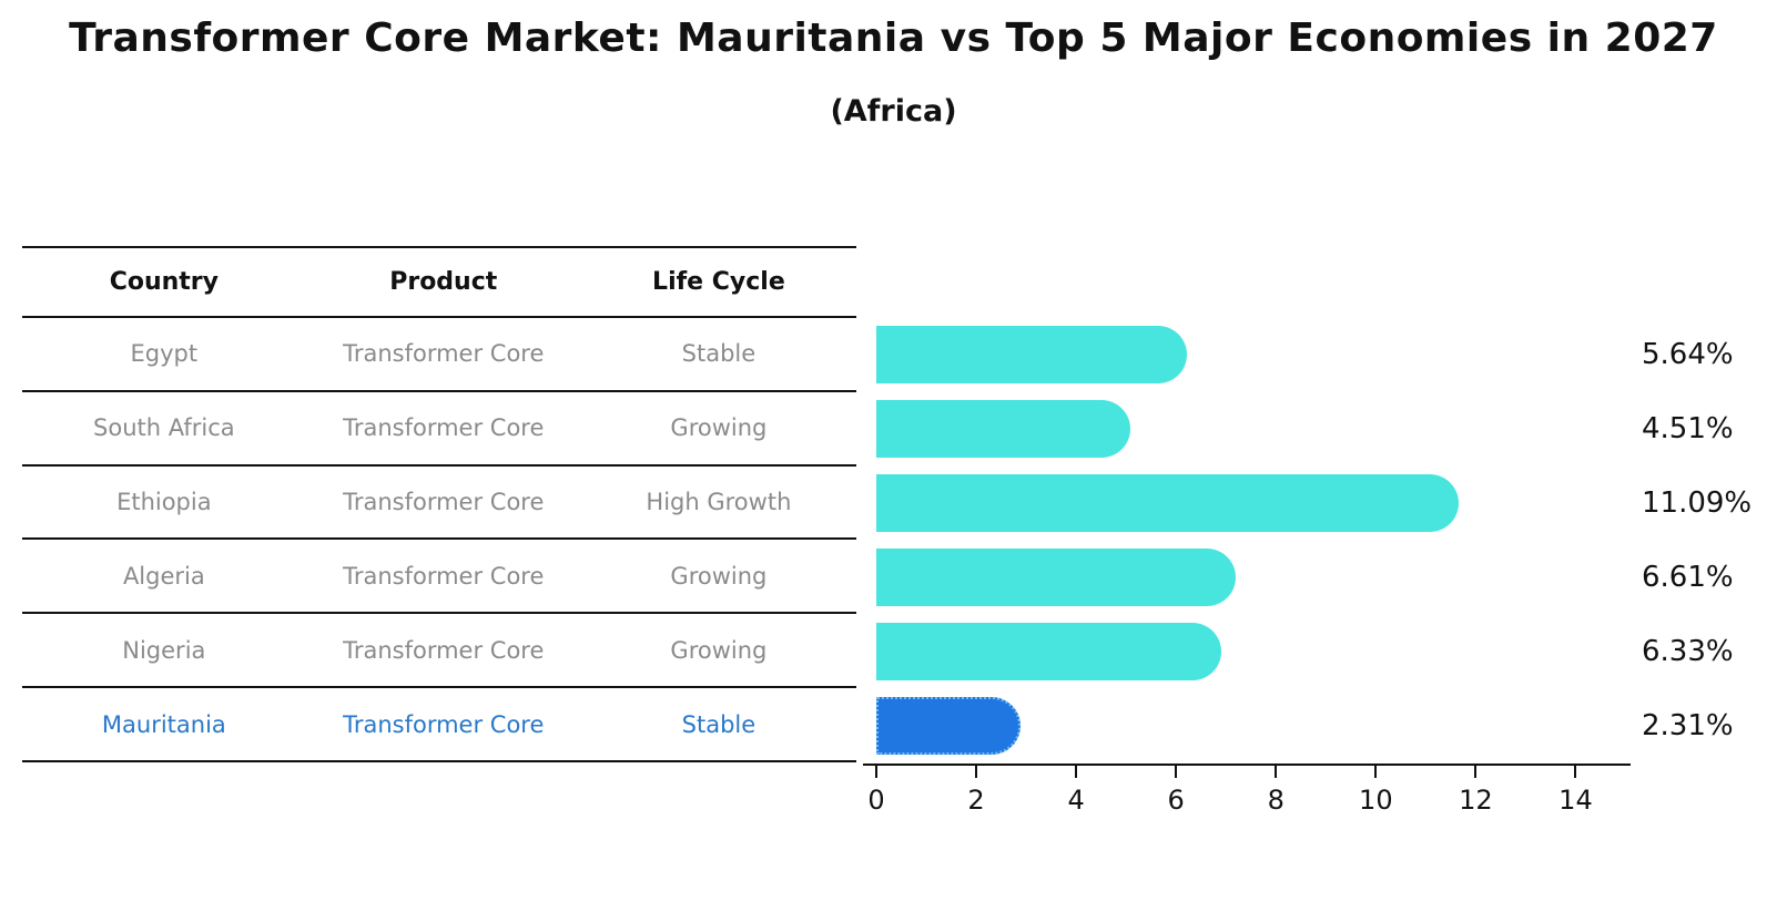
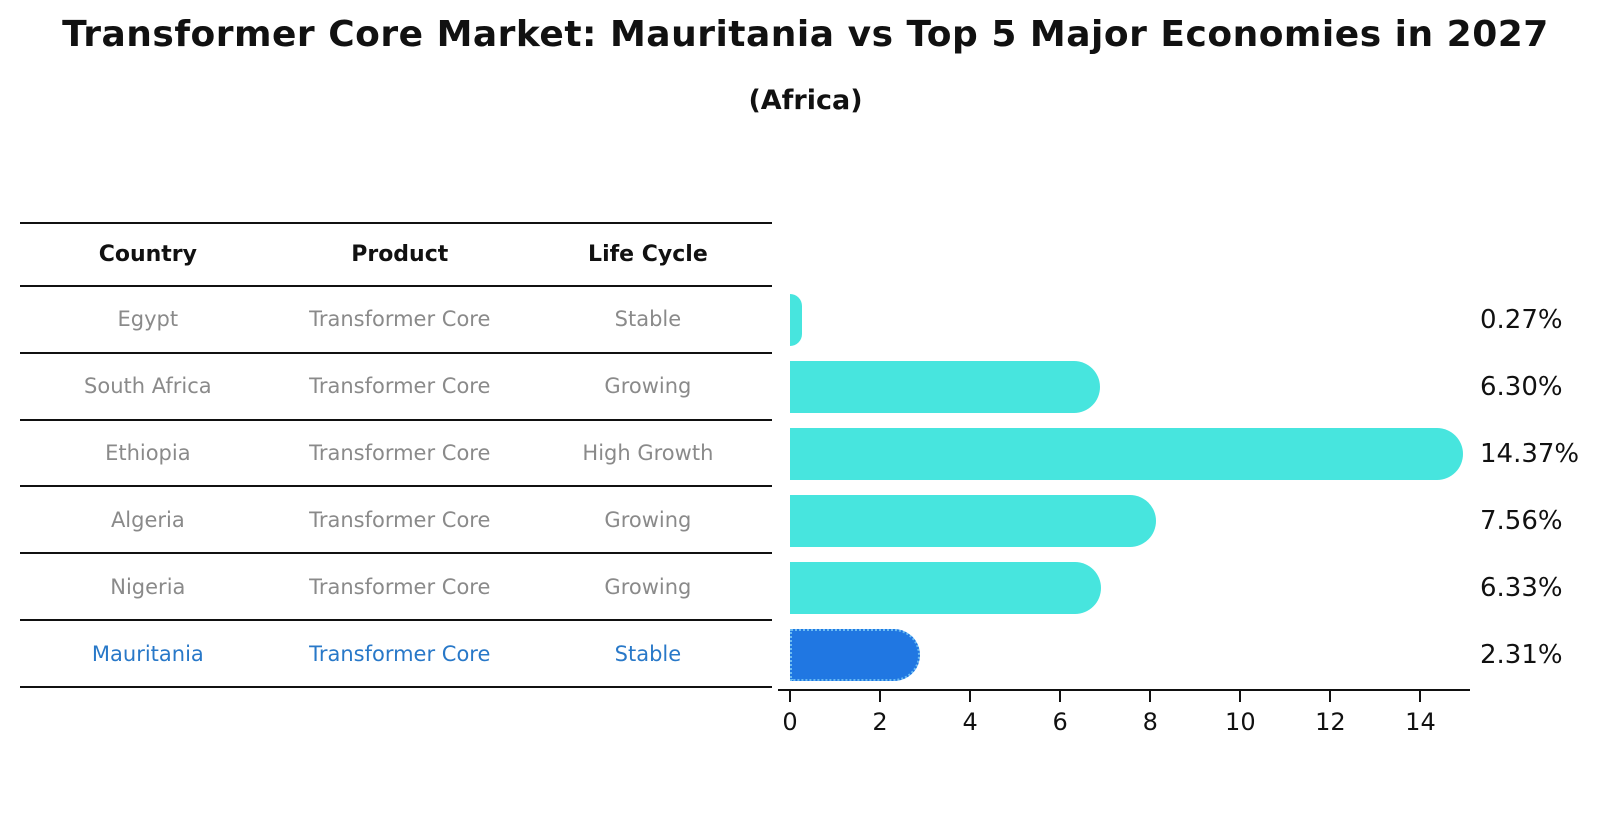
Egypt: 5.64% -> 0.27%
South Africa: 4.51% -> 6.30%
Ethiopia: 11.09% -> 14.37%
Algeria: 6.61% -> 7.56%
